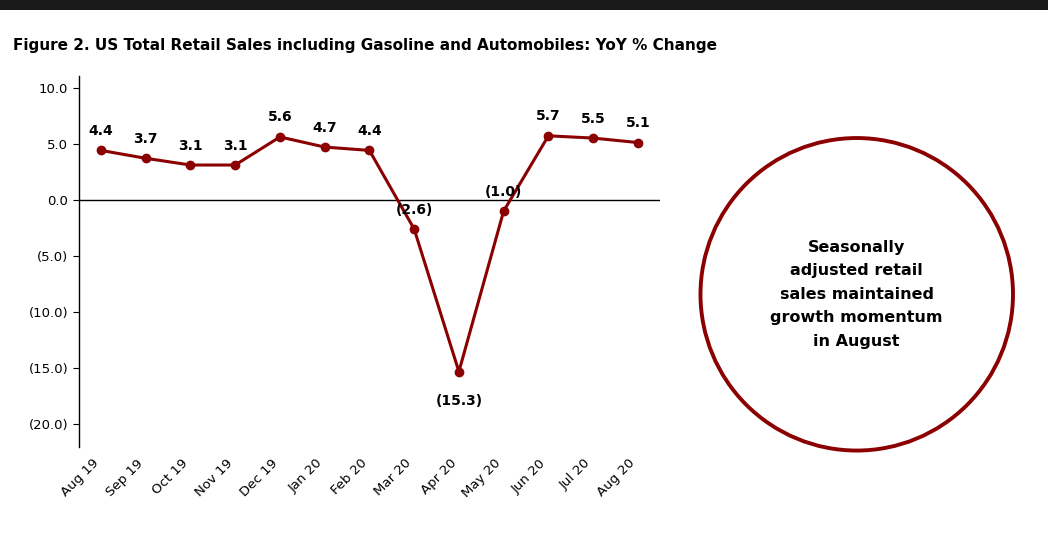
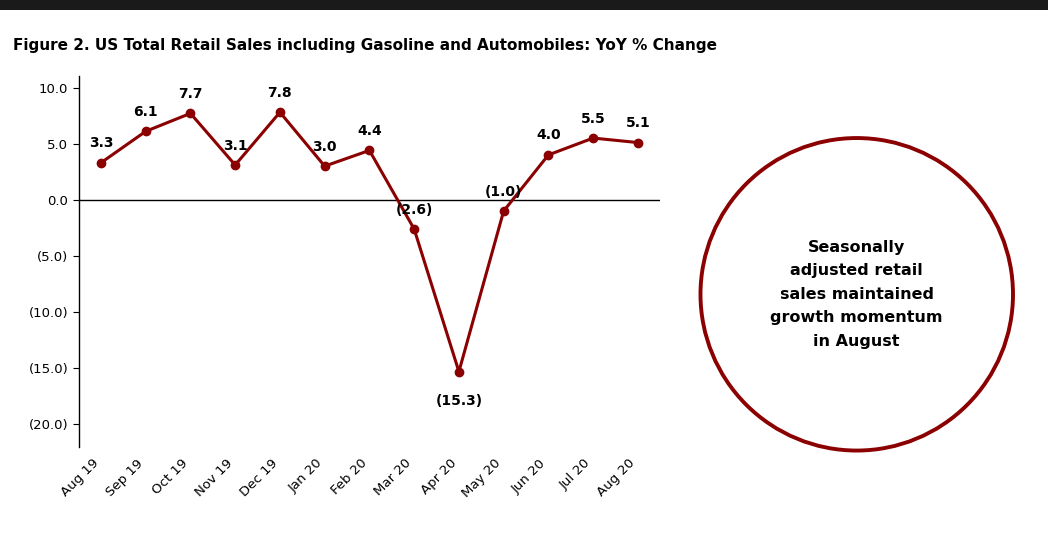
Aug 19: 4.4 -> 3.3
Sep 19: 3.7 -> 6.1
Oct 19: 3.1 -> 7.7
Dec 19: 5.6 -> 7.8
Jan 20: 4.7 -> 3.0
Jun 20: 5.7 -> 4.0
